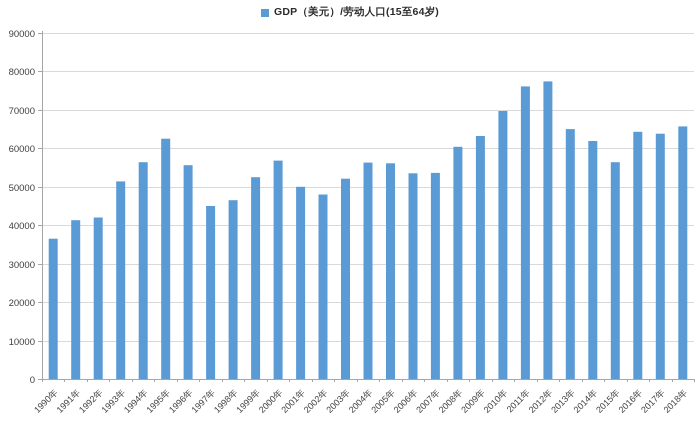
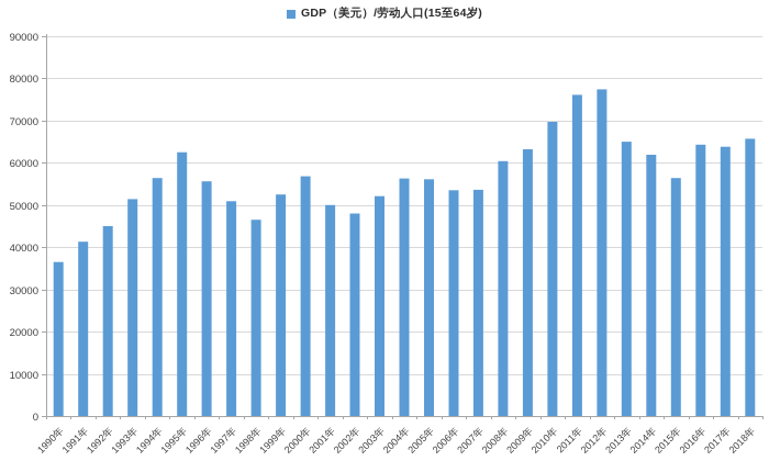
1992年: 42000 -> 45000
1997年: 45000 -> 51000
